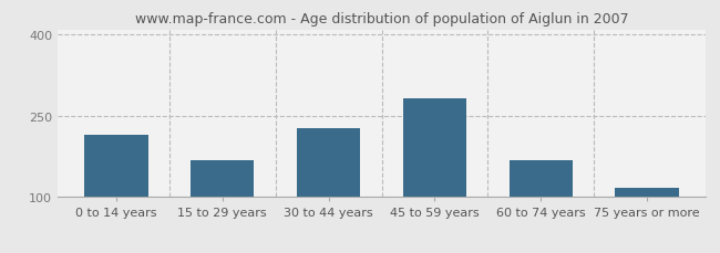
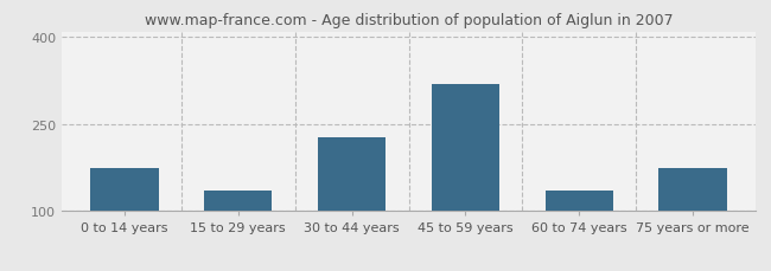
0 to 14 years: 215 -> 175
15 to 29 years: 168 -> 135
45 to 59 years: 282 -> 320
60 to 74 years: 168 -> 135
75 years or more: 118 -> 175
